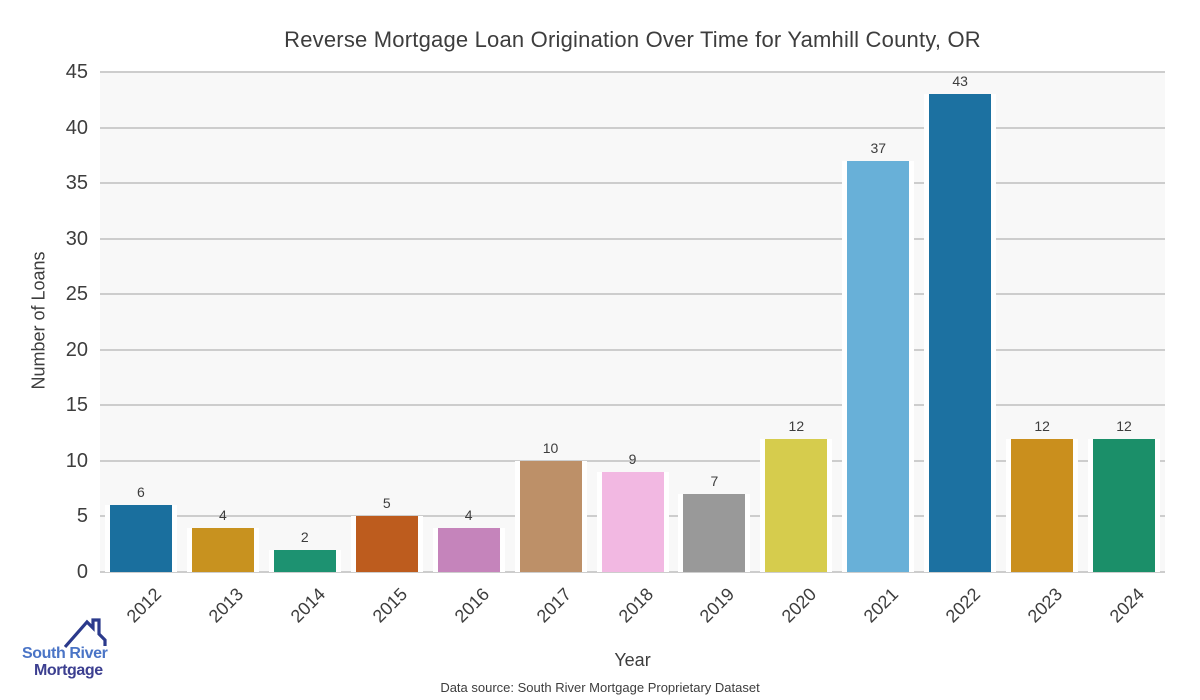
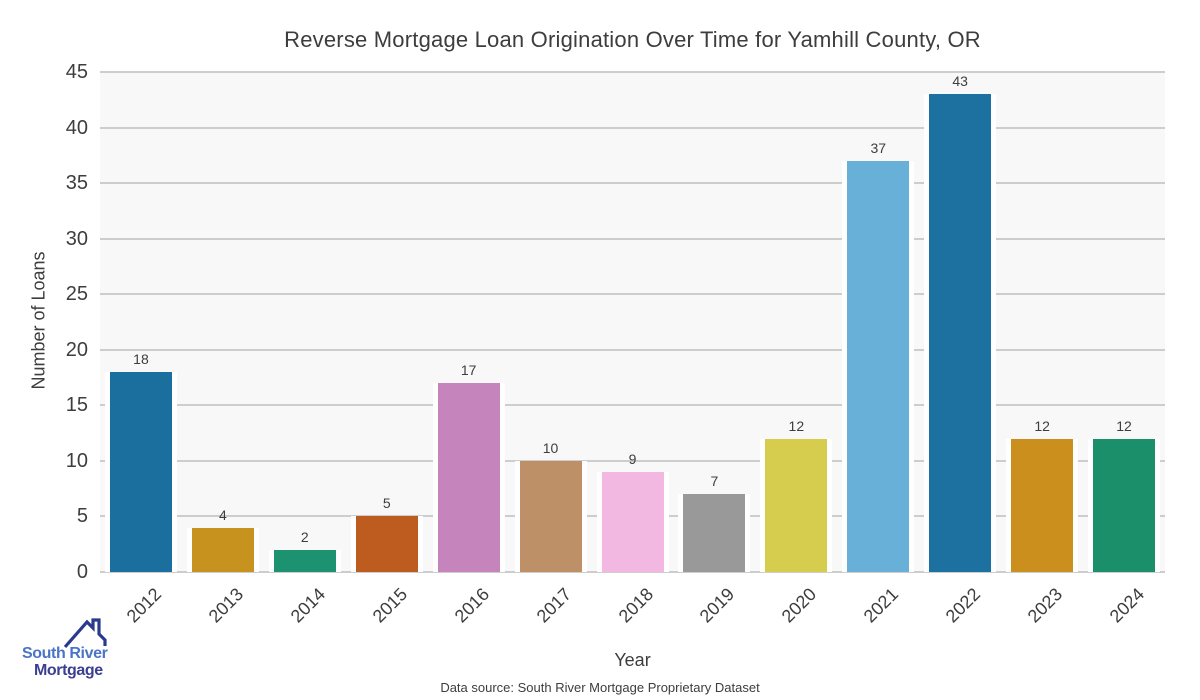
2012: 6 -> 18
2016: 4 -> 17
